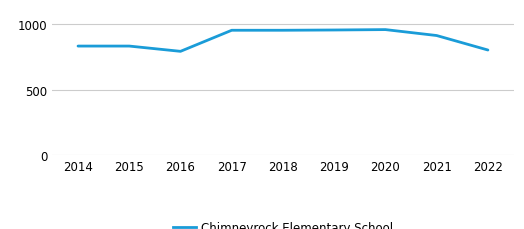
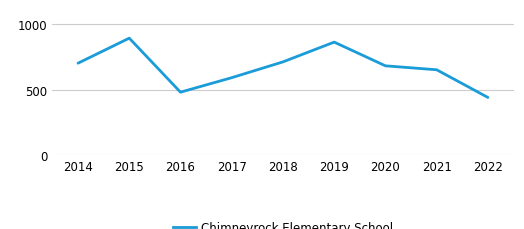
2014: 830 -> 700
2015: 830 -> 890
2016: 790 -> 480
2017: 950 -> 590
2018: 950 -> 710
2019: 950 -> 860
2020: 960 -> 680
2021: 910 -> 650
2022: 800 -> 440
